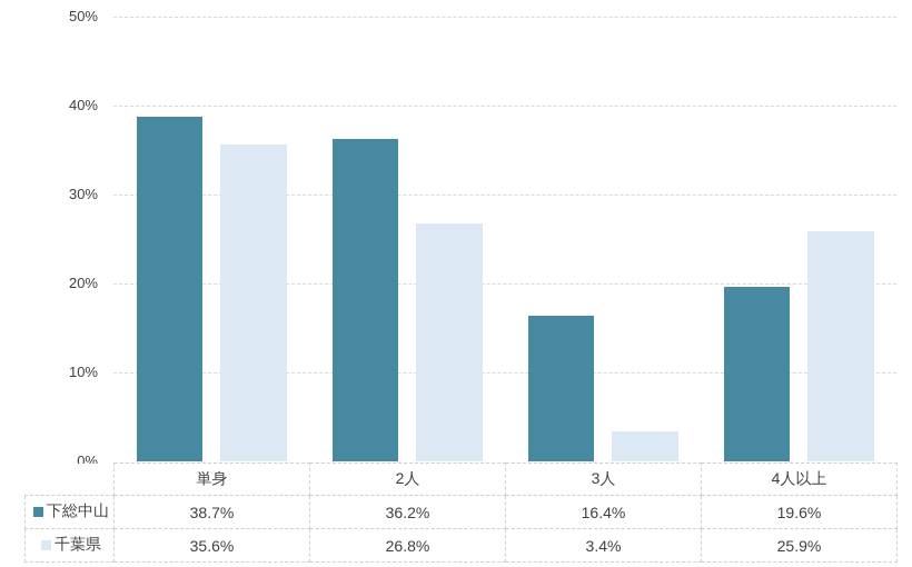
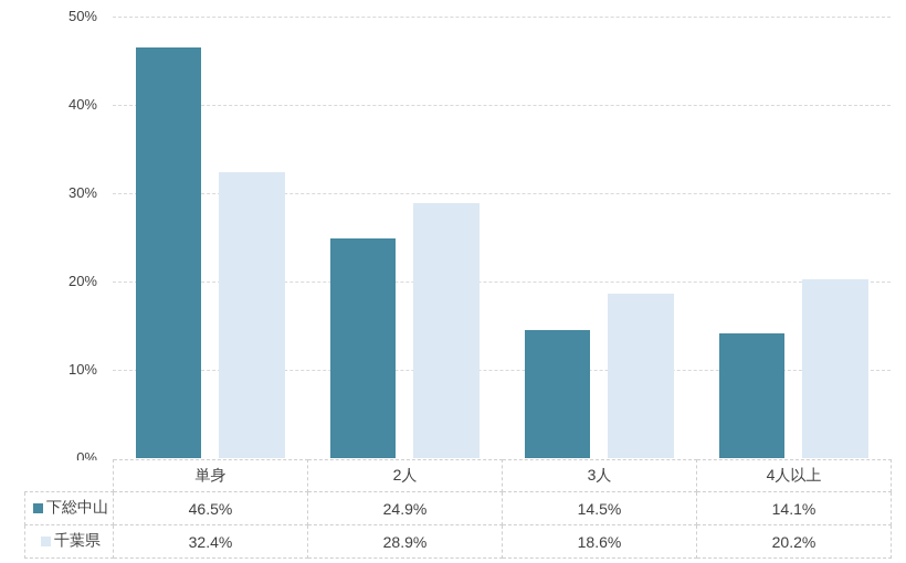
下総中山/単身: 38.7% -> 46.5%
千葉県/単身: 35.6% -> 32.4%
下総中山/2人: 36.2% -> 24.9%
千葉県/2人: 26.8% -> 28.9%
下総中山/3人: 16.4% -> 14.5%
千葉県/3人: 3.4% -> 18.6%
下総中山/4人以上: 19.6% -> 14.1%
千葉県/4人以上: 25.9% -> 20.2%
